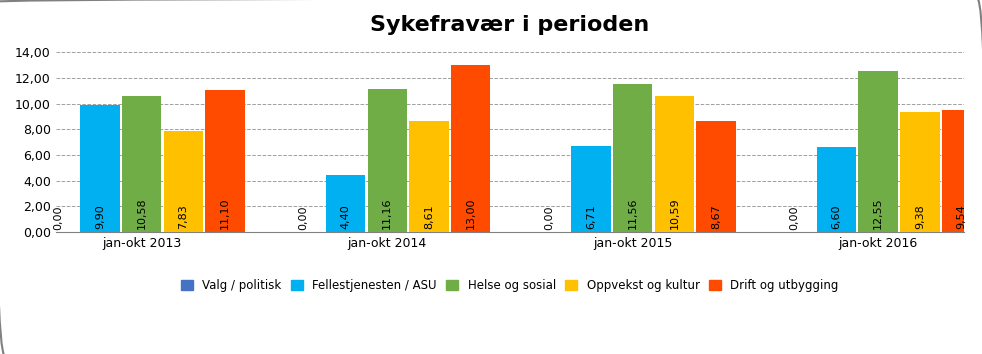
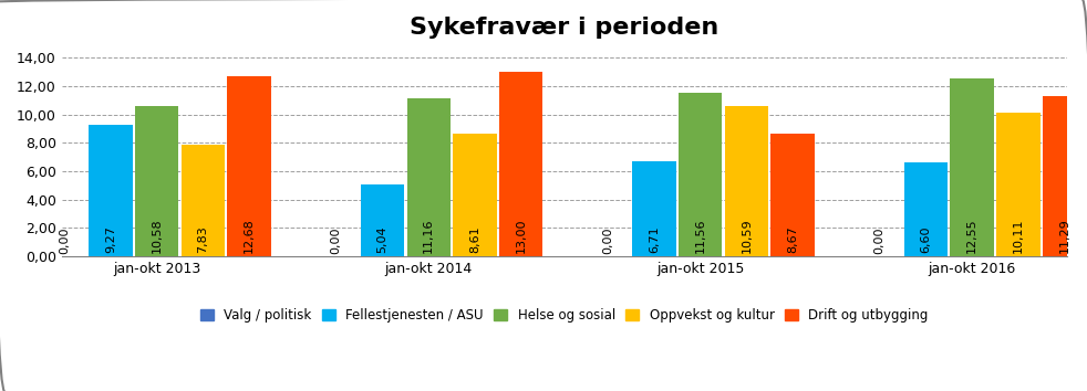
Fellestjenesten / ASU/jan-okt 2013: 9,90 -> 9,27
Drift og utbygging/jan-okt 2013: 11,10 -> 12,68
Fellestjenesten / ASU/jan-okt 2014: 4,40 -> 5,04
Oppvekst og kultur/jan-okt 2016: 9,38 -> 10,11
Drift og utbygging/jan-okt 2016: 9,54 -> 11,29
